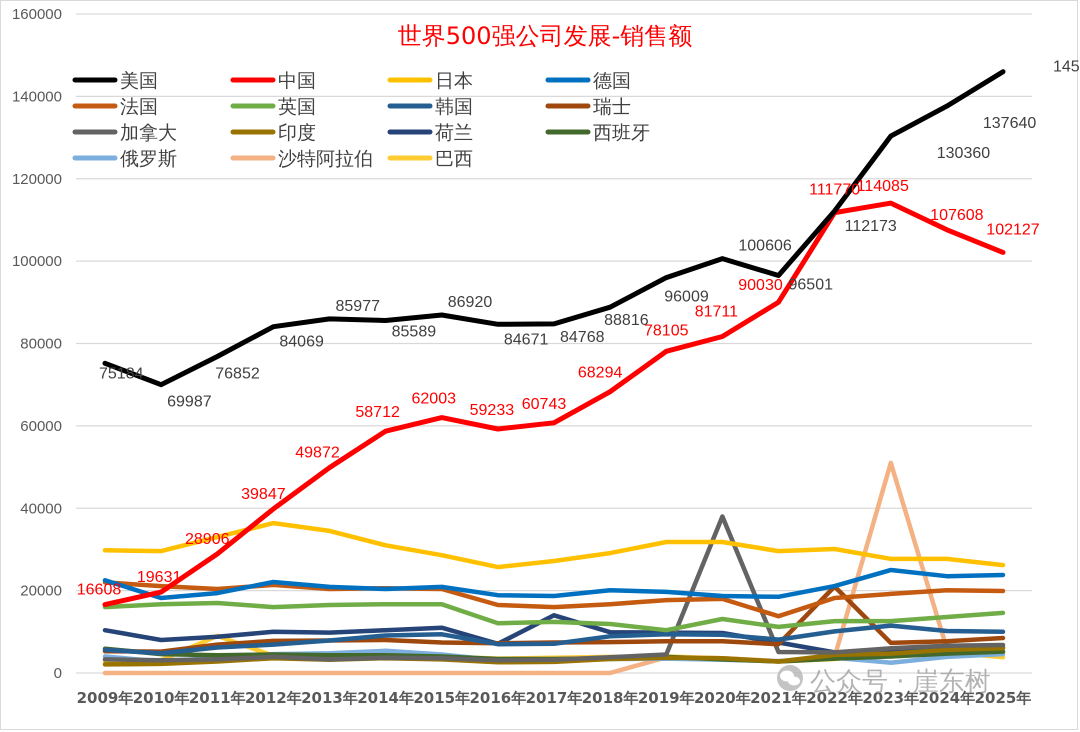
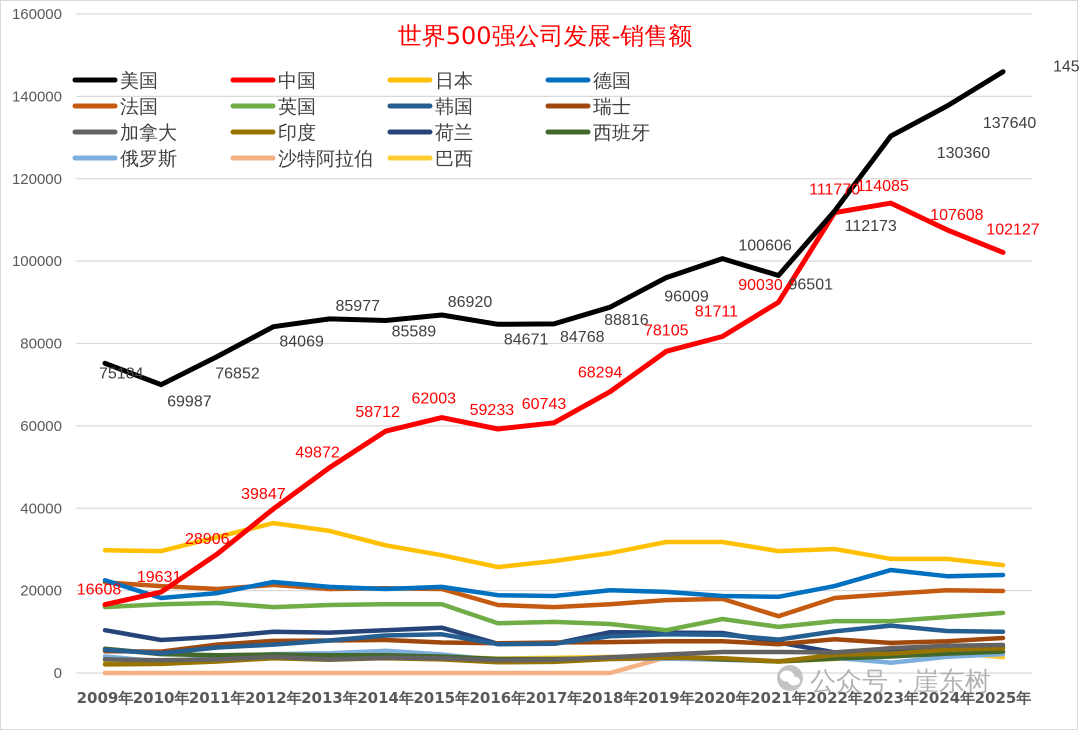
巴西/2011年: 9000 -> 3000
荷兰/2017年: 14000 -> 7000
加拿大/2020年: 38000 -> 5000
瑞士/2022年: 21000 -> 8000
沙特阿拉伯/2023年: 51000 -> 6000
